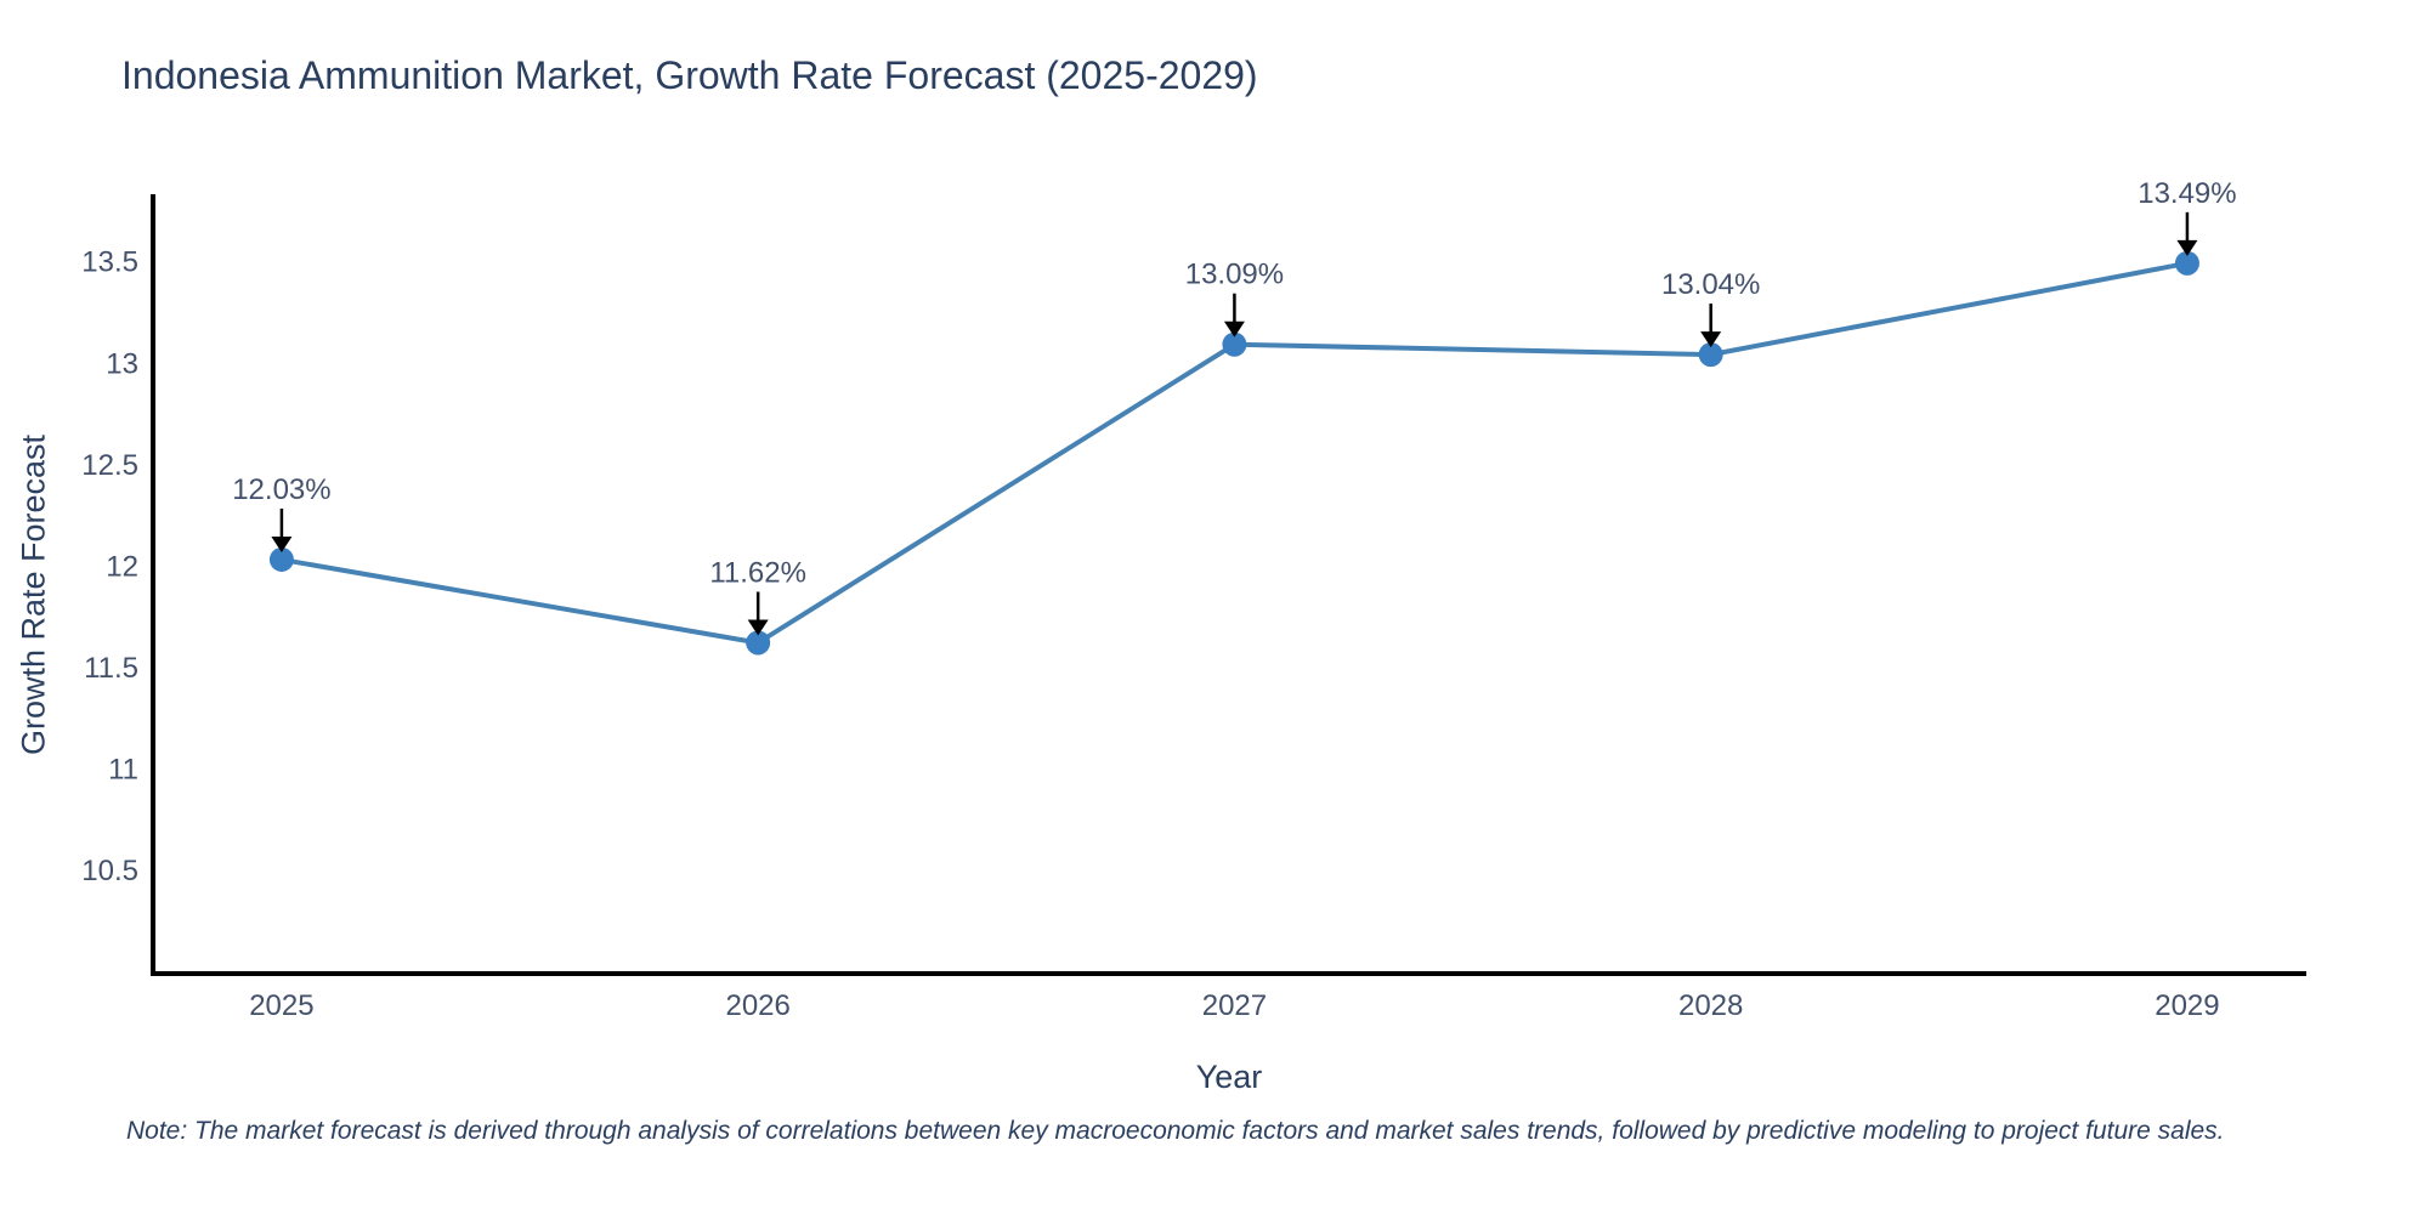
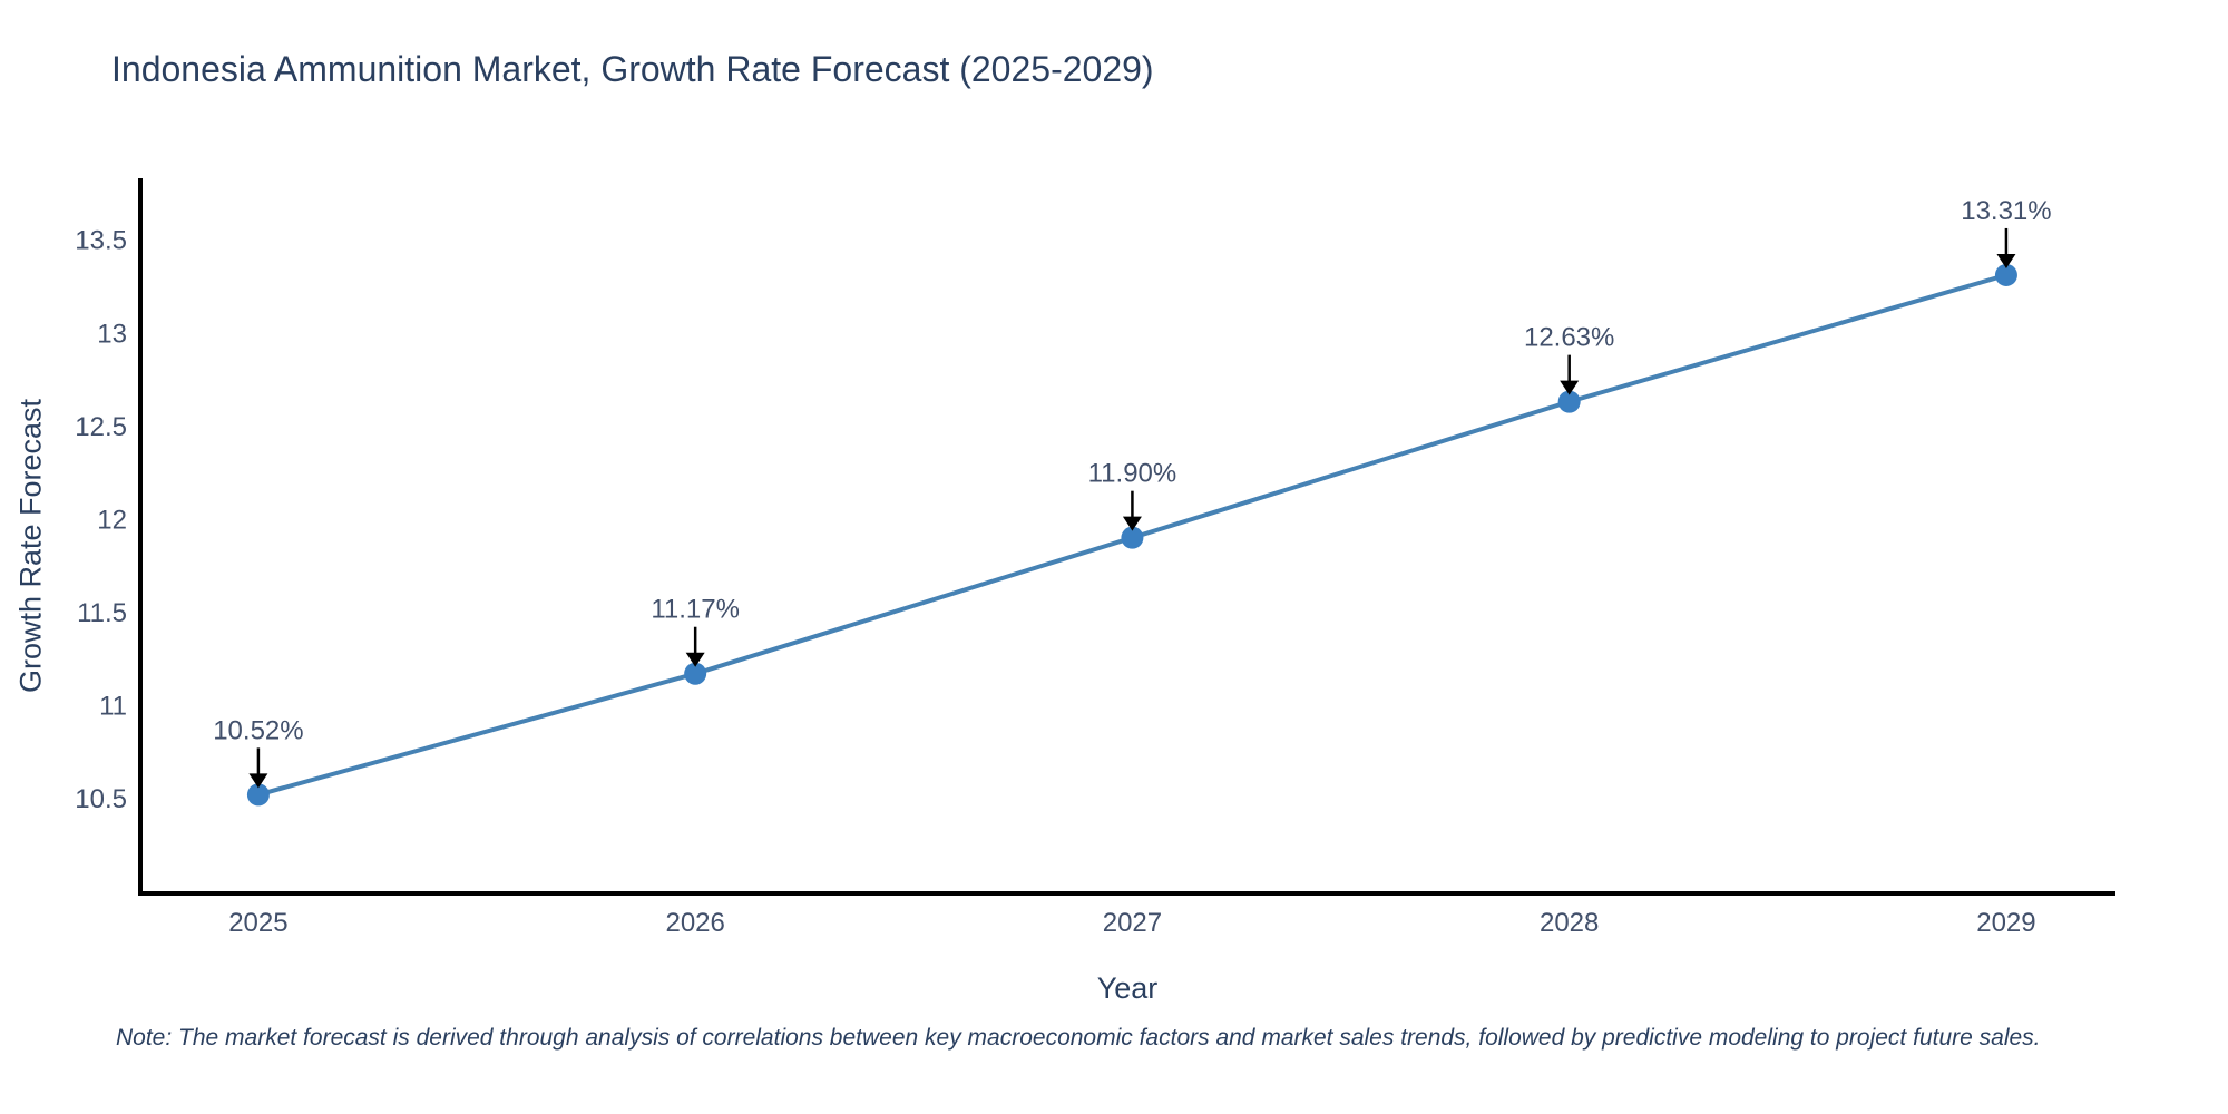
2025: 12.03% -> 10.52%
2026: 11.62% -> 11.17%
2027: 13.09% -> 11.90%
2028: 13.04% -> 12.63%
2029: 13.49% -> 13.31%
